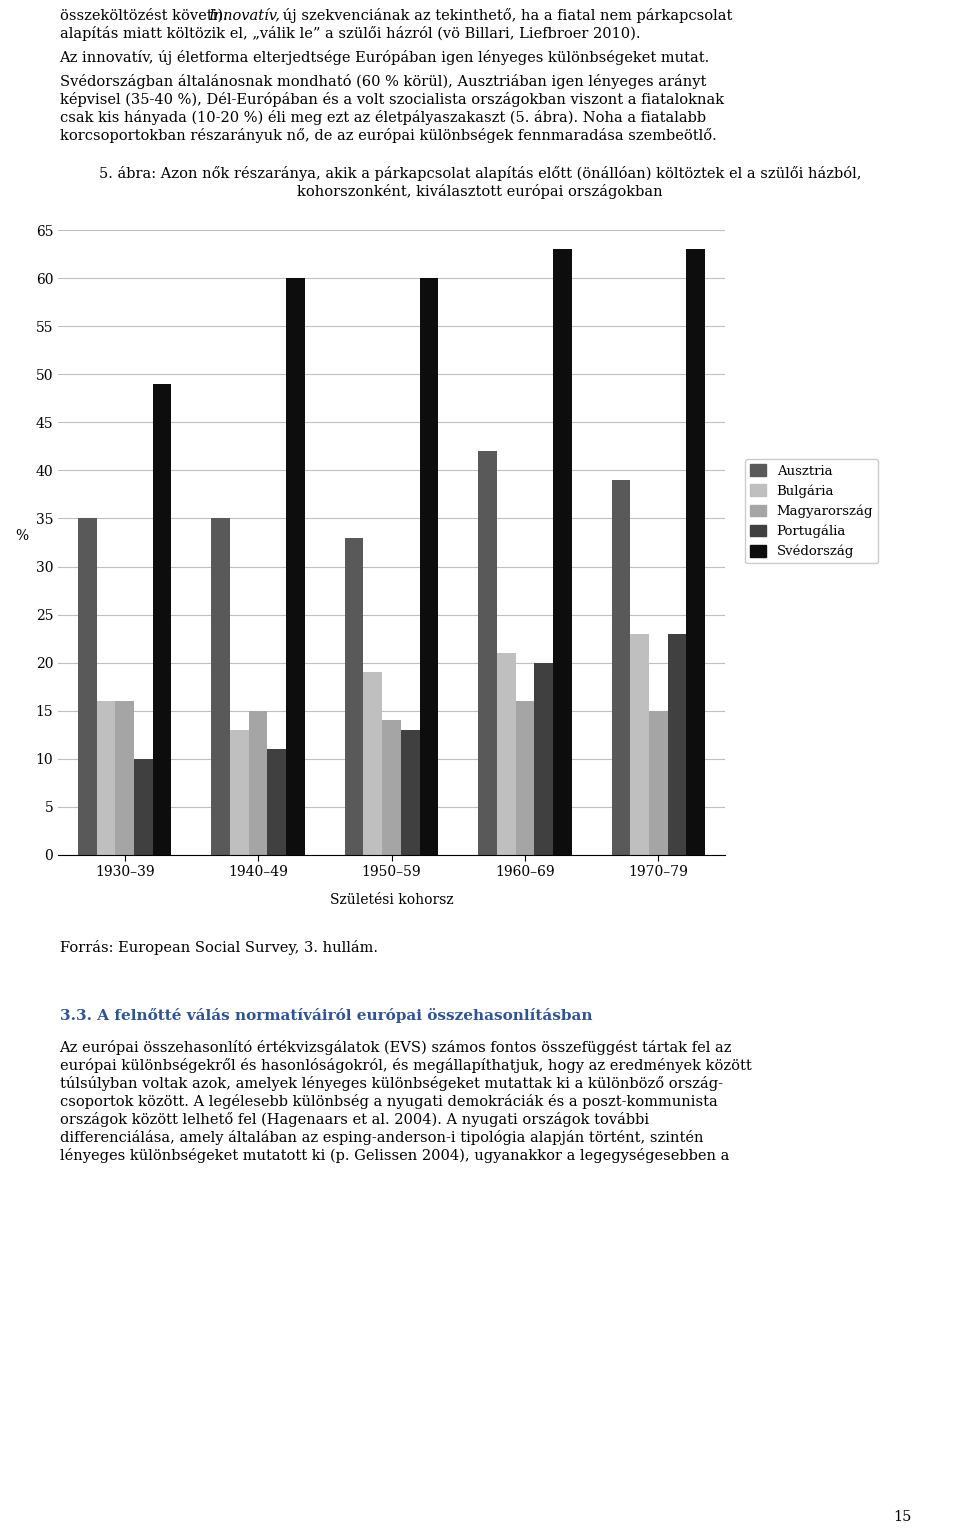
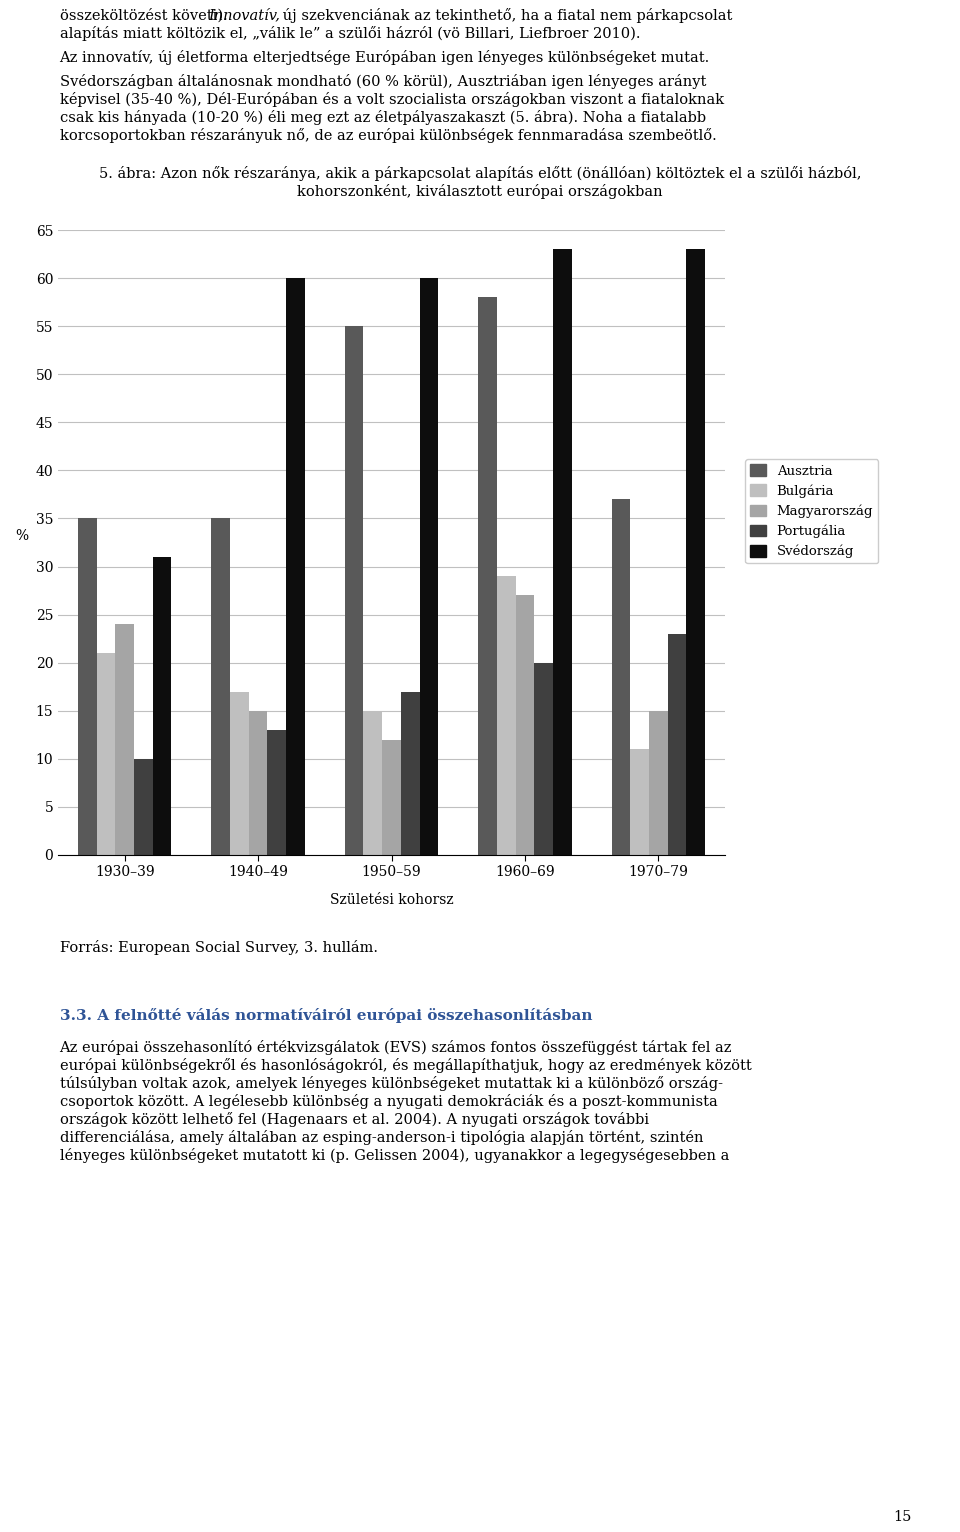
Bulgária/1930–39: 16 -> 21
Magyarország/1930–39: 16 -> 24
Svédország/1930–39: 49 -> 31
Bulgária/1940–49: 13 -> 17
Portugália/1940–49: 11 -> 13
Ausztria/1950–59: 33 -> 55
Bulgária/1950–59: 19 -> 15
Magyarország/1950–59: 14 -> 12
Portugália/1950–59: 13 -> 17
Ausztria/1960–69: 42 -> 58
Bulgária/1960–69: 21 -> 29
Magyarország/1960–69: 16 -> 27
Ausztria/1970–79: 39 -> 37
Bulgária/1970–79: 23 -> 11
